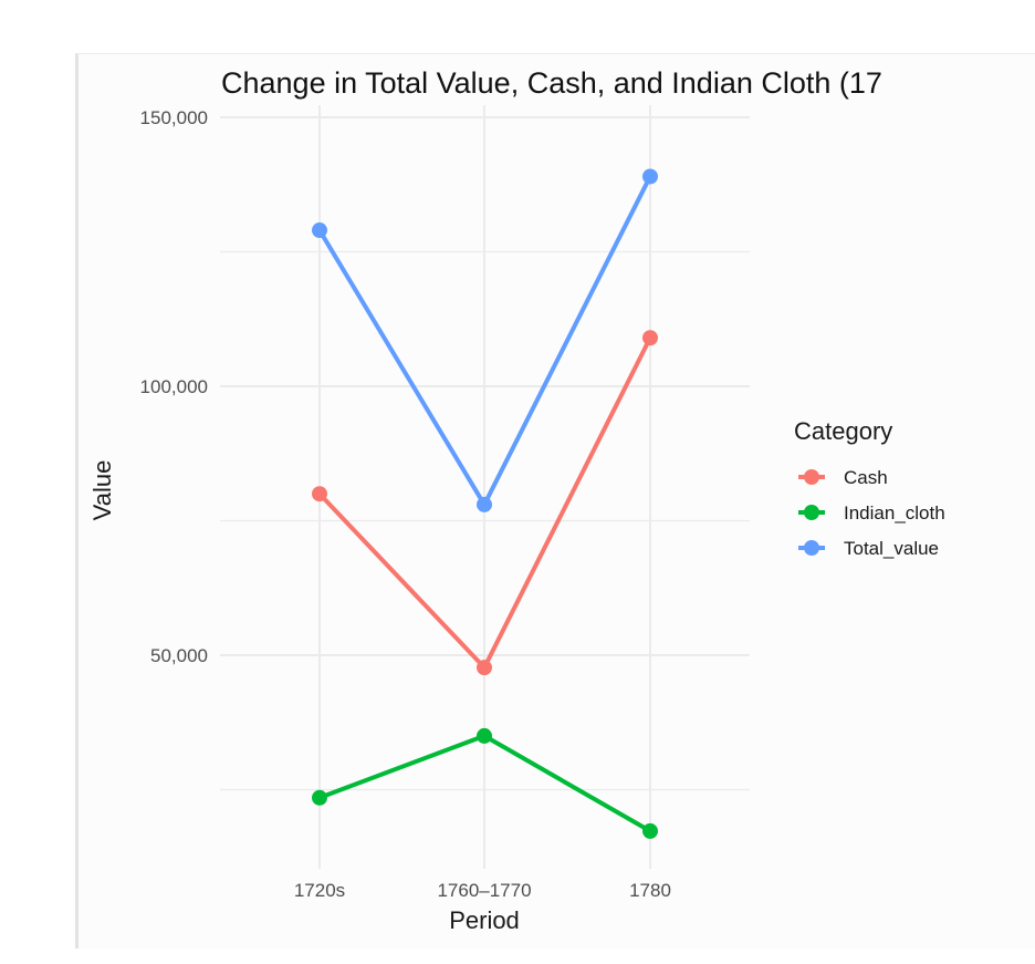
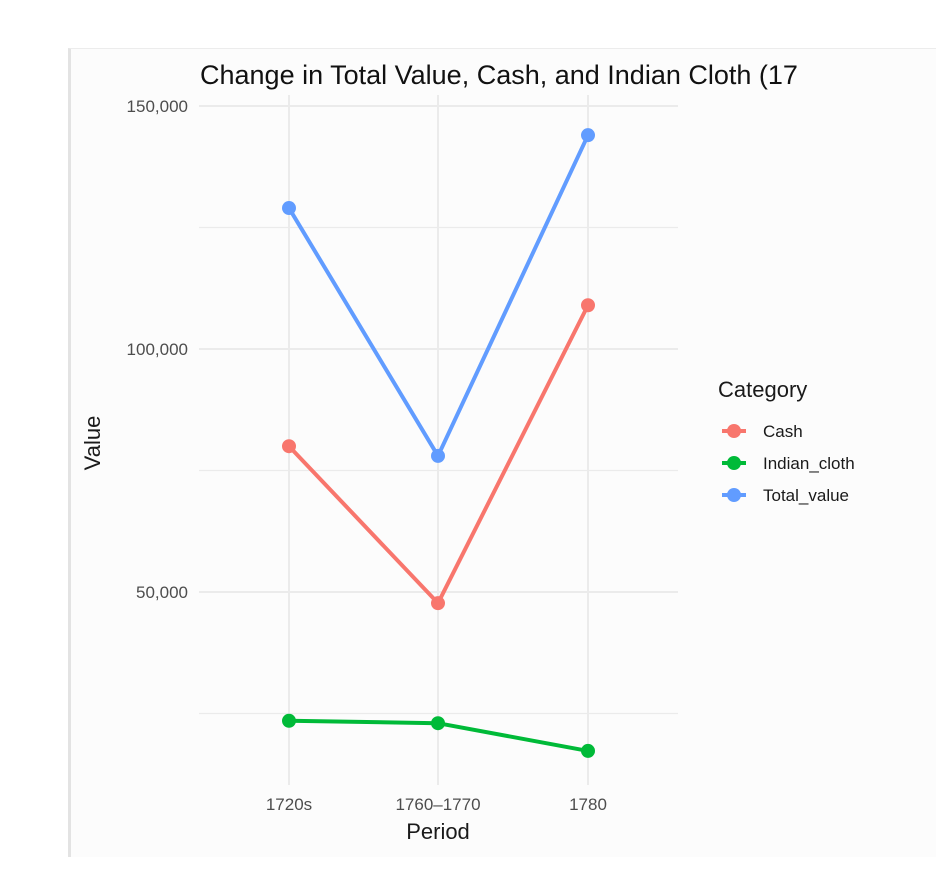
Indian_cloth/1760–1770: 35000 -> 23000
Total_value/1780: 139000 -> 144000
